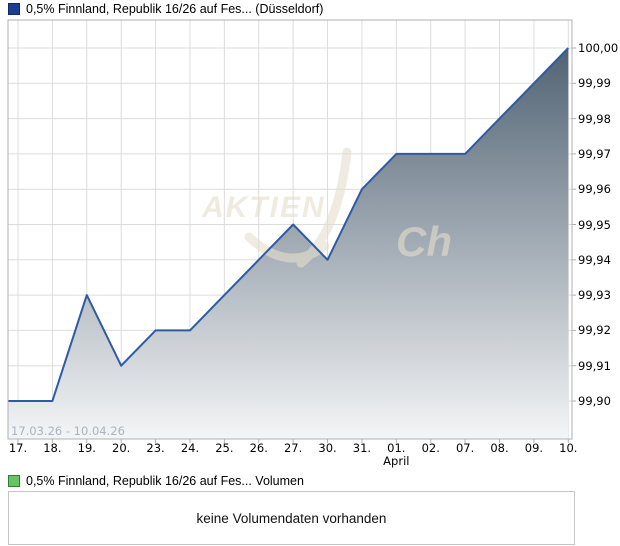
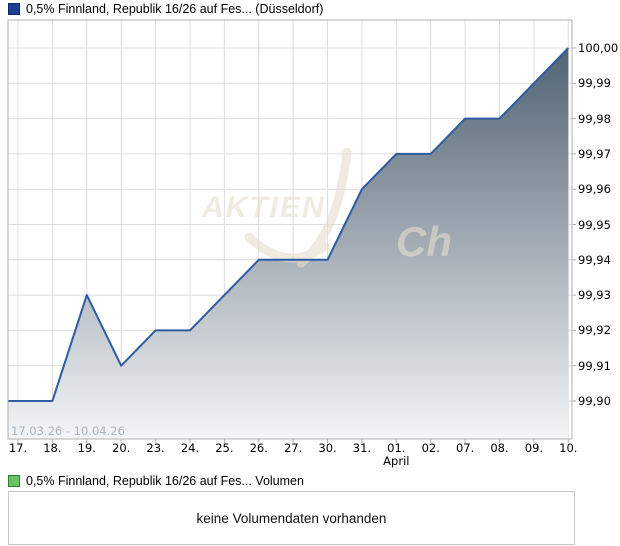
27.: 99,95 -> 99,94
07.: 99,97 -> 99,98
